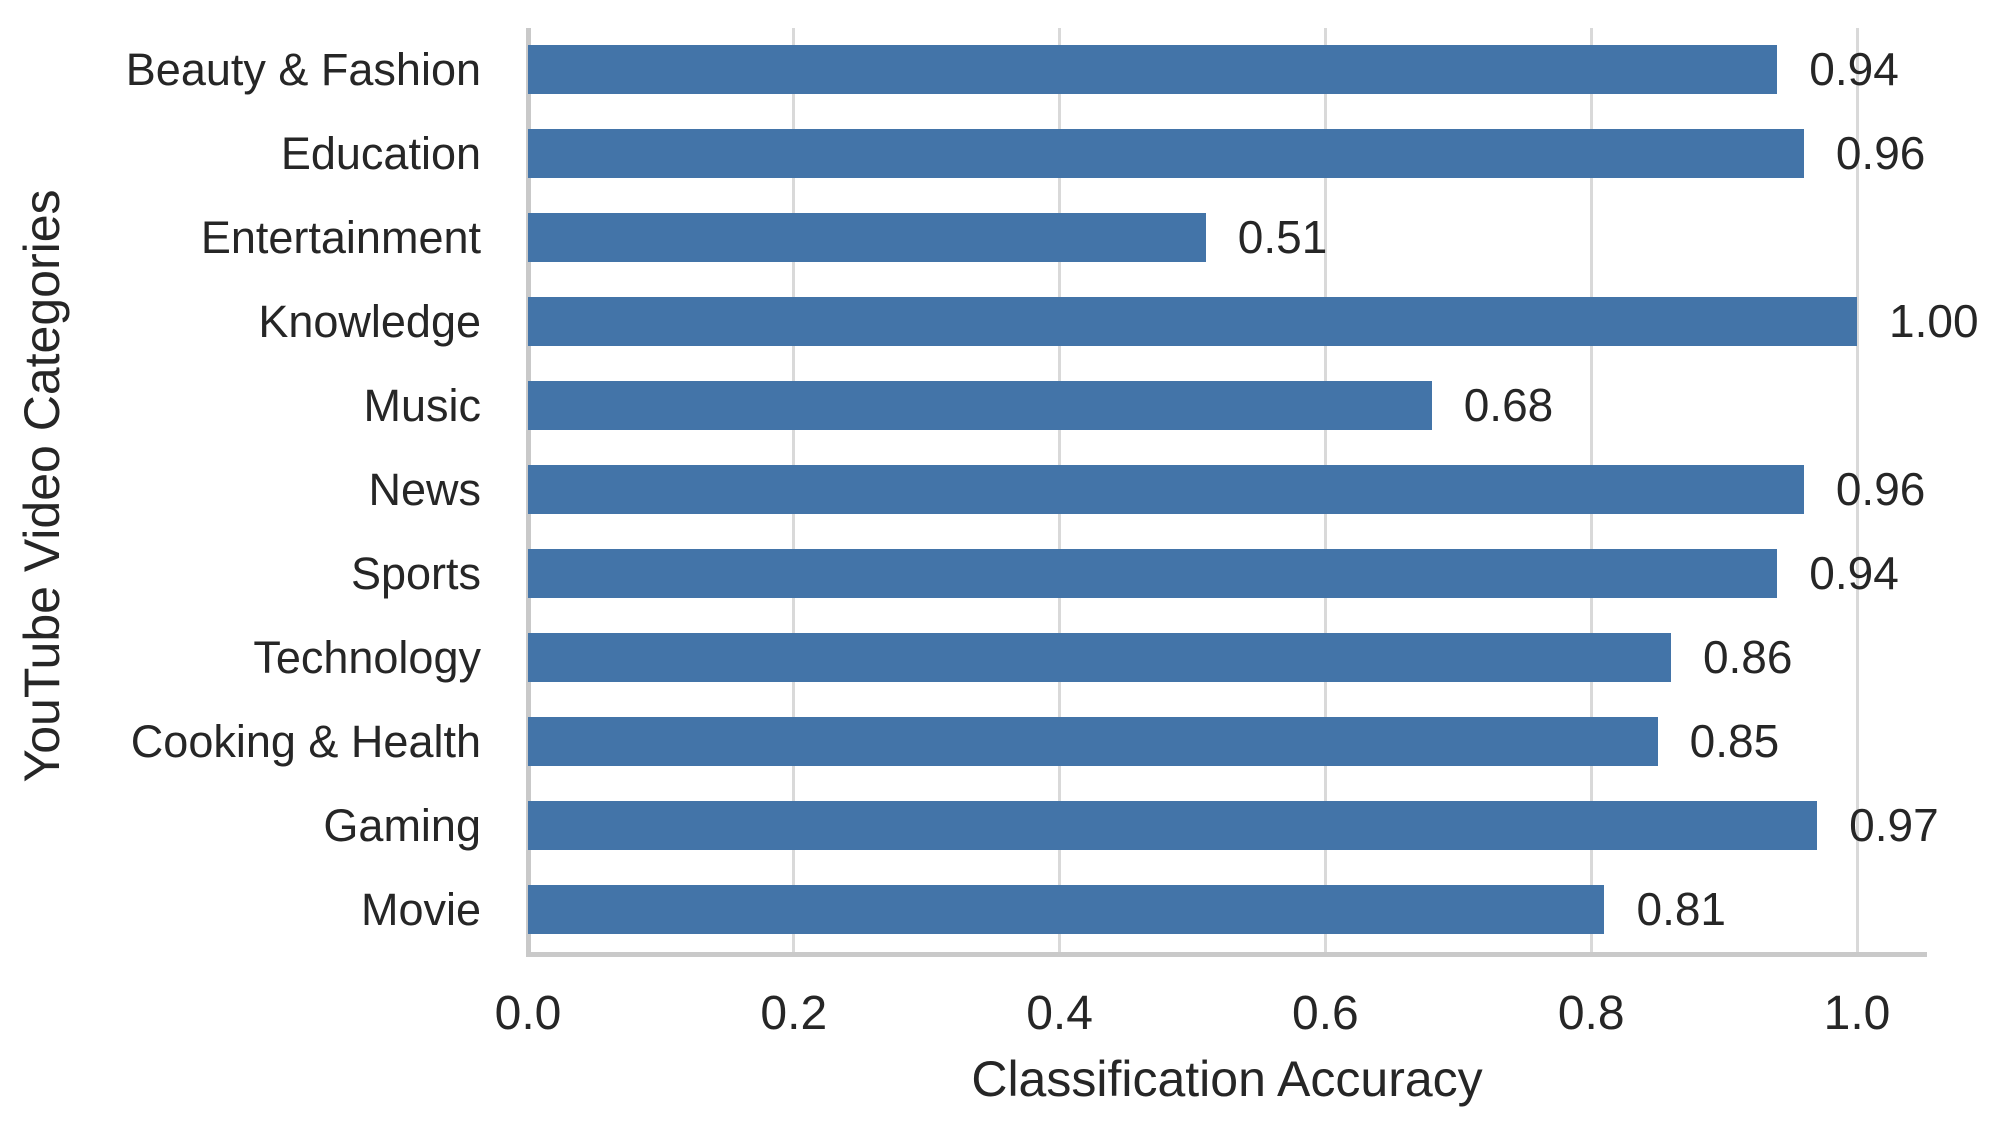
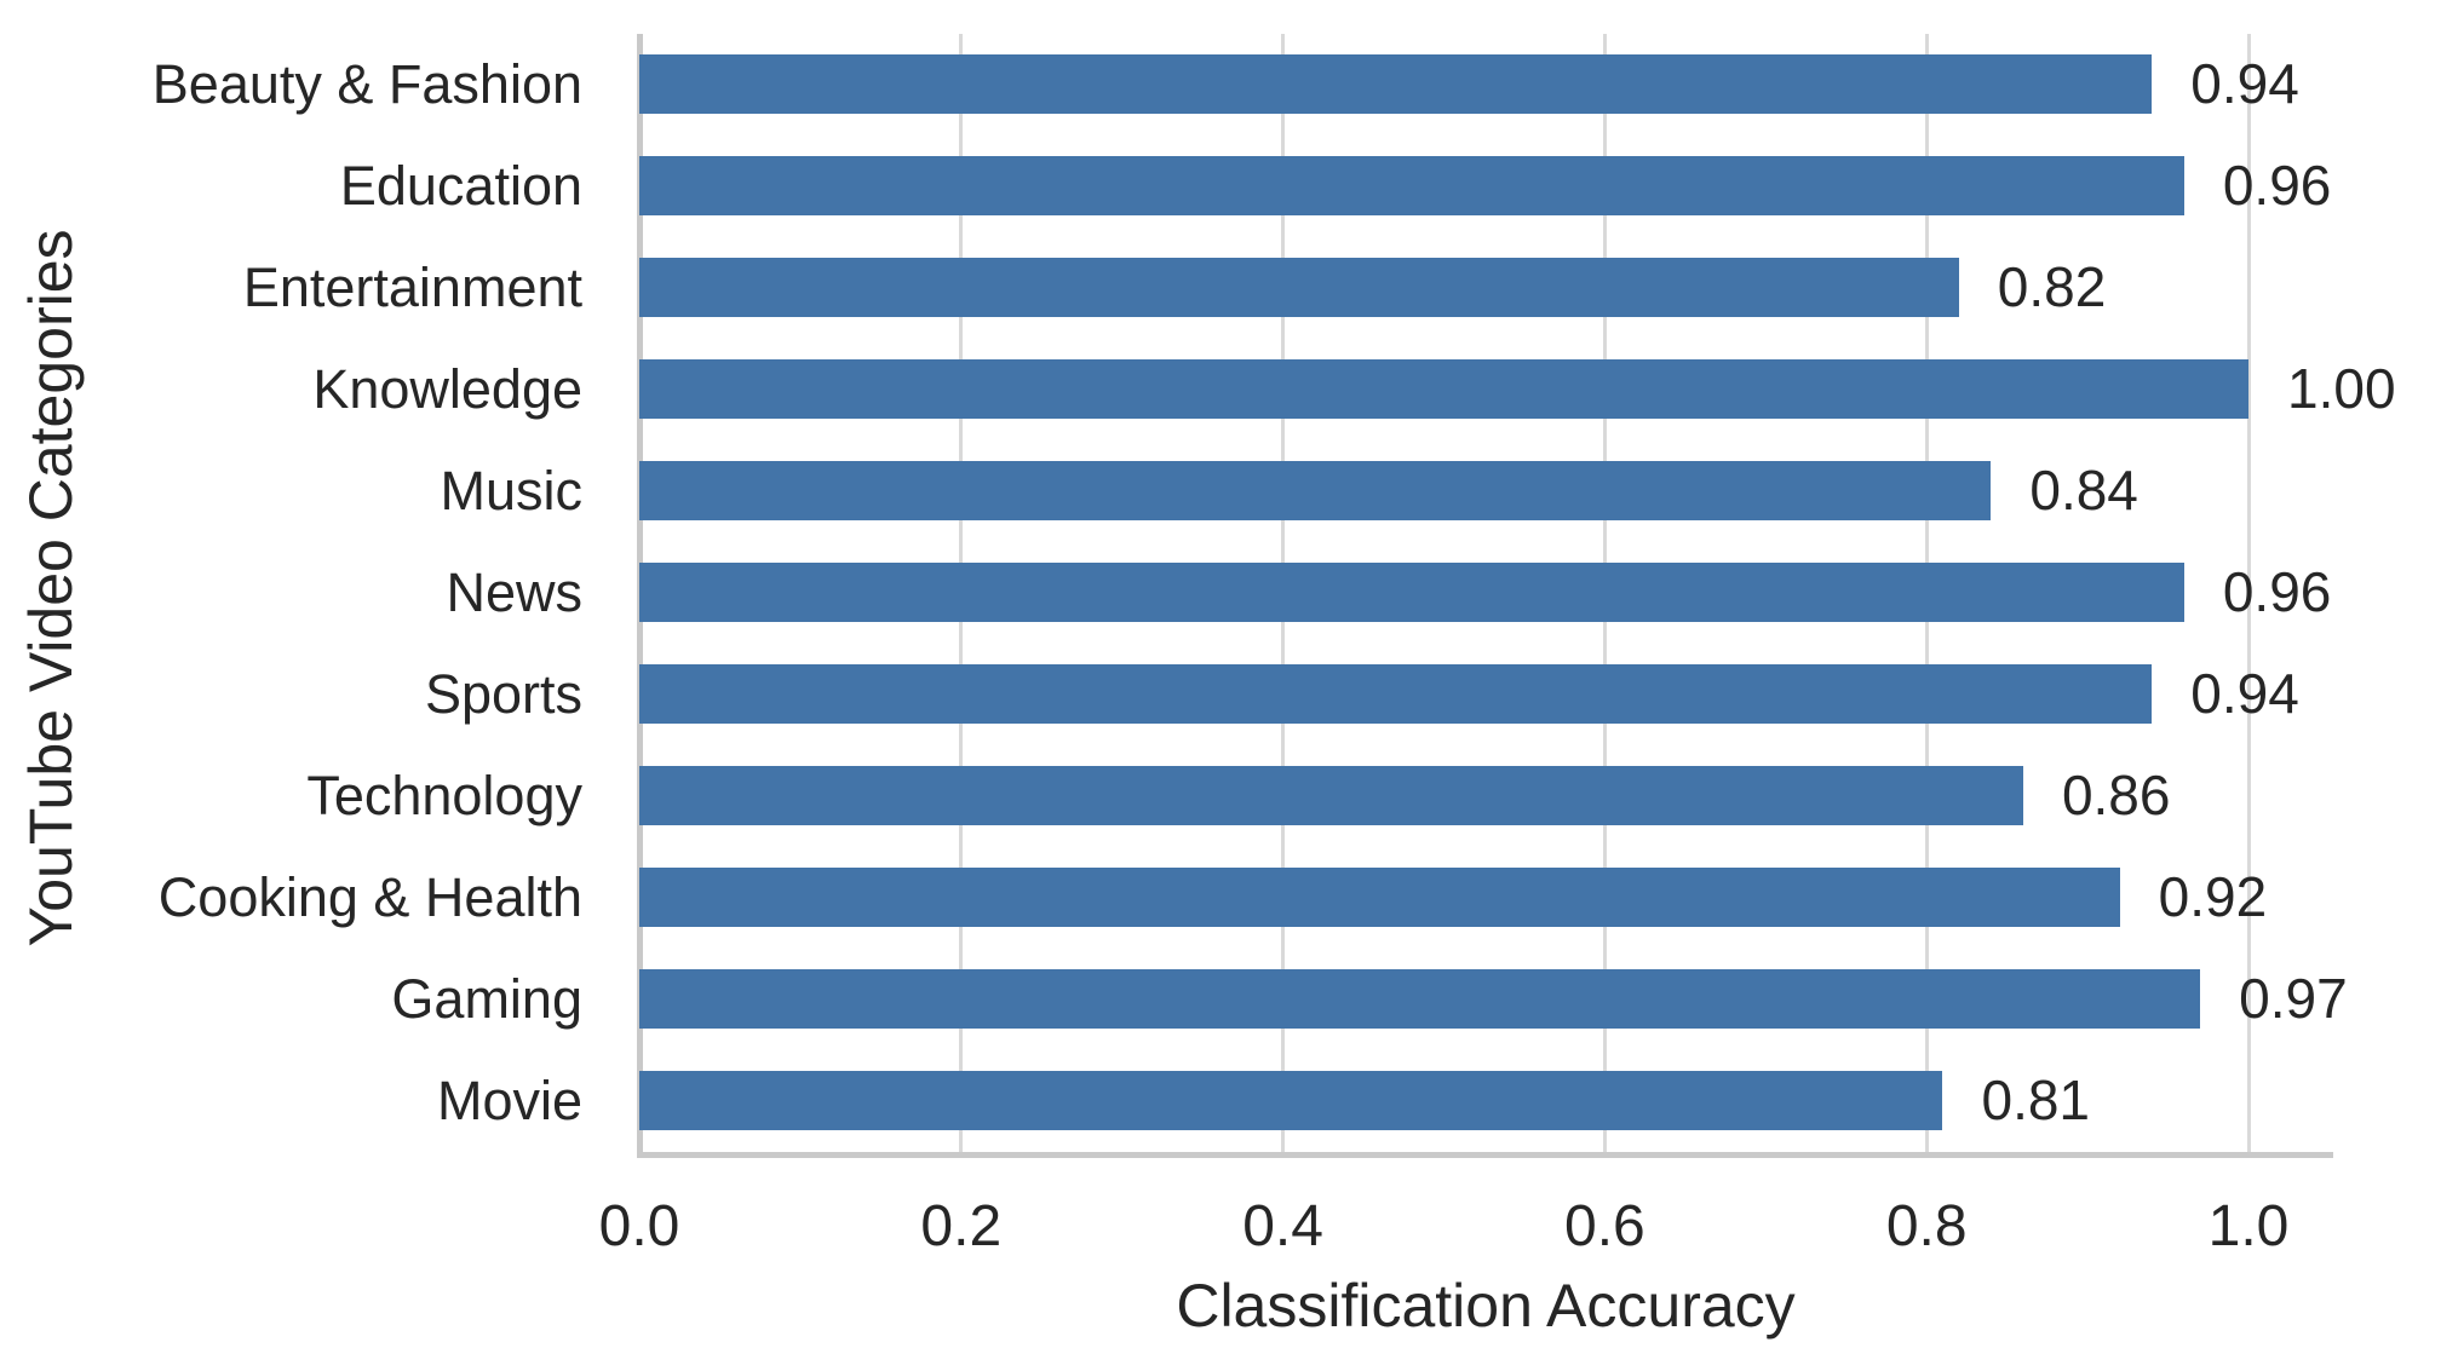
Entertainment: 0.51 -> 0.82
Music: 0.68 -> 0.84
Cooking & Health: 0.85 -> 0.92
